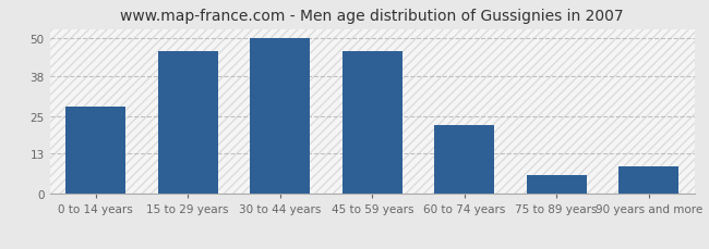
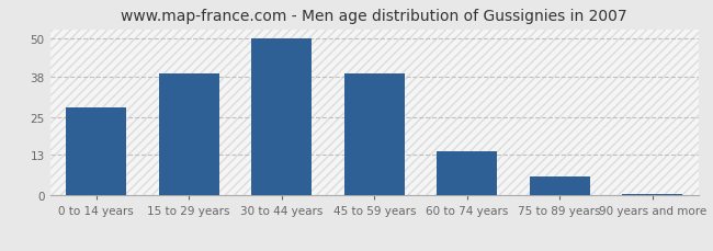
15 to 29 years: 46.0 -> 39.0
45 to 59 years: 46.0 -> 39.0
60 to 74 years: 22.0 -> 14.0
90 years and more: 9.0 -> 0.5
